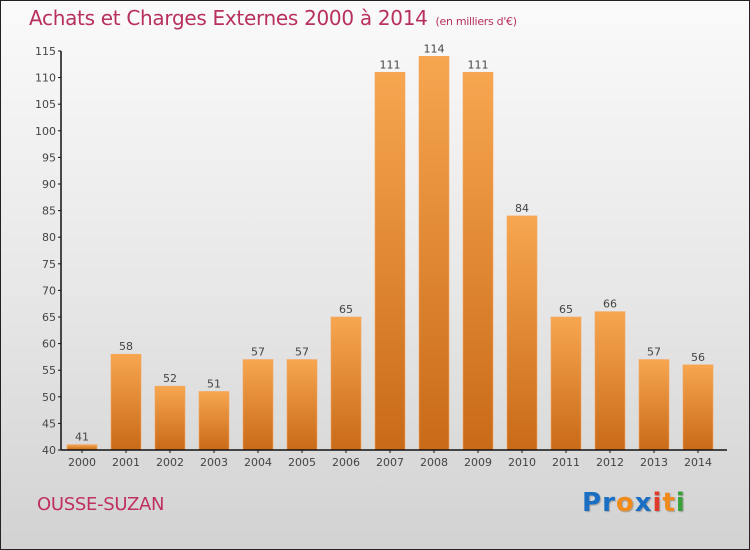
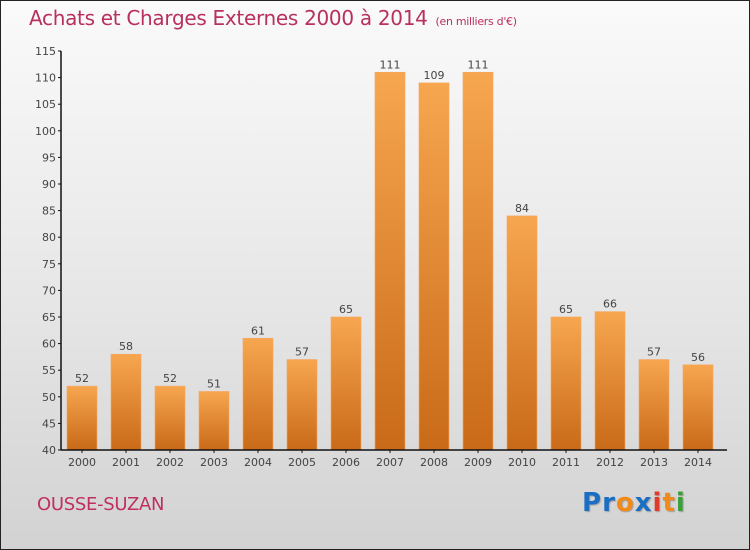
2000: 41 -> 52
2004: 57 -> 61
2008: 114 -> 109
